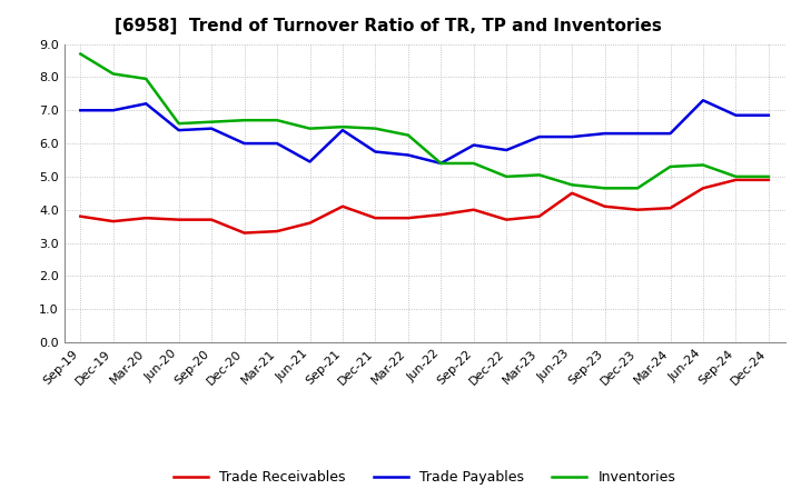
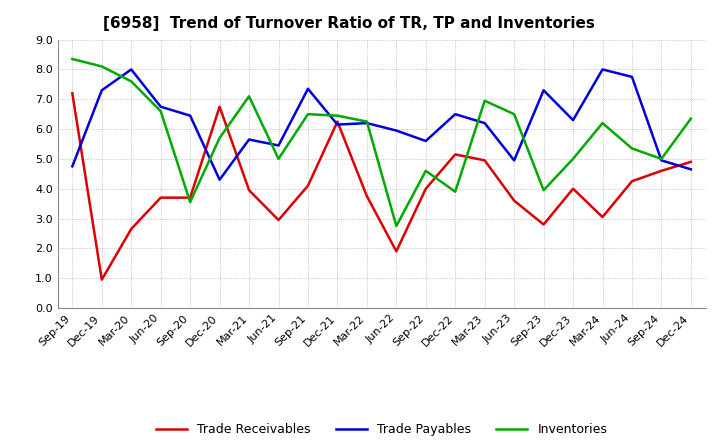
Trade Receivables/Sep-19: 3.80 -> 7.20
Trade Payables/Sep-19: 7.00 -> 4.75
Inventories/Sep-19: 8.70 -> 8.35
Trade Receivables/Dec-19: 3.65 -> 0.95
Trade Payables/Dec-19: 7.00 -> 7.30
Trade Receivables/Mar-20: 3.75 -> 2.65
Trade Payables/Mar-20: 7.20 -> 8.00
Inventories/Mar-20: 7.95 -> 7.60
Trade Payables/Jun-20: 6.40 -> 6.75
Inventories/Sep-20: 6.65 -> 3.55
Trade Receivables/Dec-20: 3.30 -> 6.75
Trade Payables/Dec-20: 6.00 -> 4.30
Inventories/Dec-20: 6.70 -> 5.70
Trade Receivables/Mar-21: 3.35 -> 3.95
Trade Payables/Mar-21: 6.00 -> 5.65
Inventories/Mar-21: 6.70 -> 7.10
Trade Receivables/Jun-21: 3.60 -> 2.95
Inventories/Jun-21: 6.45 -> 5.00
Trade Payables/Sep-21: 6.40 -> 7.35
Trade Receivables/Dec-21: 3.75 -> 6.25
Trade Payables/Dec-21: 5.75 -> 6.15
Trade Payables/Mar-22: 5.65 -> 6.20
Trade Receivables/Jun-22: 3.85 -> 1.90
Trade Payables/Jun-22: 5.40 -> 5.95
Inventories/Jun-22: 5.40 -> 2.75
Trade Payables/Sep-22: 5.95 -> 5.60
Inventories/Sep-22: 5.40 -> 4.60
Trade Receivables/Dec-22: 3.70 -> 5.15
Trade Payables/Dec-22: 5.80 -> 6.50
Inventories/Dec-22: 5.00 -> 3.90
Trade Receivables/Mar-23: 3.80 -> 4.95
Inventories/Mar-23: 5.05 -> 6.95
Trade Receivables/Jun-23: 4.50 -> 3.60
Trade Payables/Jun-23: 6.20 -> 4.95
Inventories/Jun-23: 4.75 -> 6.50
Trade Receivables/Sep-23: 4.10 -> 2.80
Trade Payables/Sep-23: 6.30 -> 7.30
Inventories/Sep-23: 4.65 -> 3.95
Inventories/Dec-23: 4.65 -> 5.00
Trade Receivables/Mar-24: 4.05 -> 3.05
Trade Payables/Mar-24: 6.30 -> 8.00
Inventories/Mar-24: 5.30 -> 6.20
Trade Receivables/Jun-24: 4.65 -> 4.25
Trade Payables/Jun-24: 7.30 -> 7.75
Trade Receivables/Sep-24: 4.90 -> 4.60
Trade Payables/Sep-24: 6.85 -> 4.95
Trade Payables/Dec-24: 6.85 -> 4.65
Inventories/Dec-24: 5.00 -> 6.35
